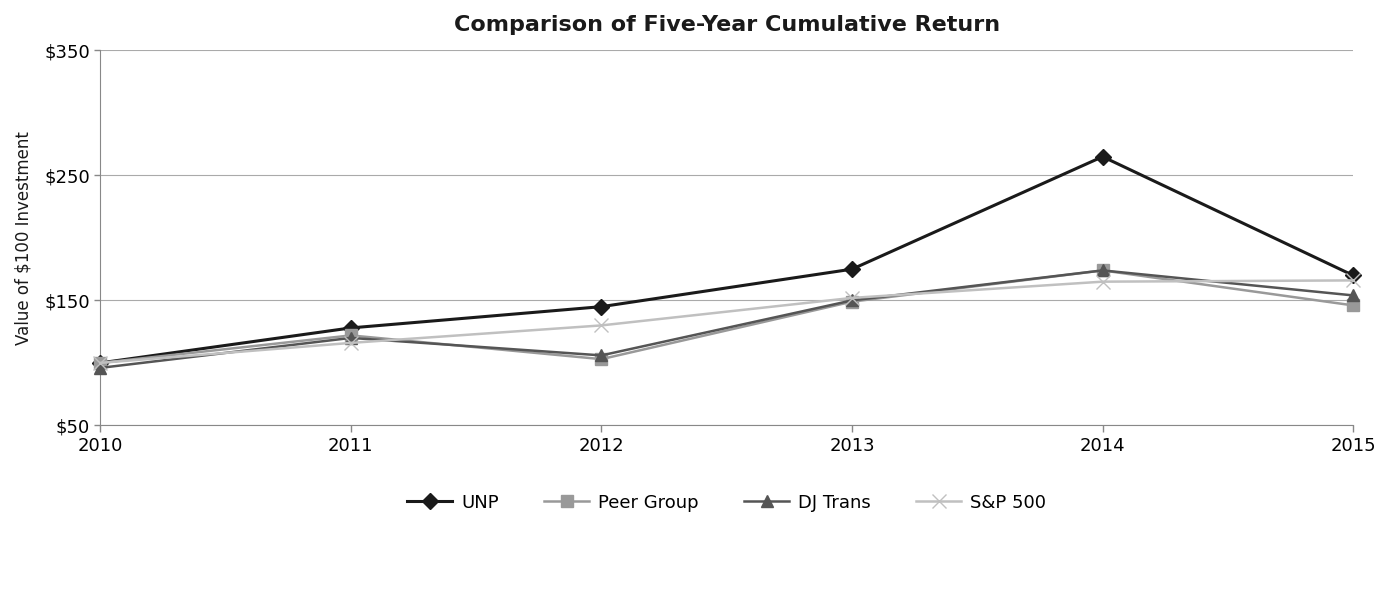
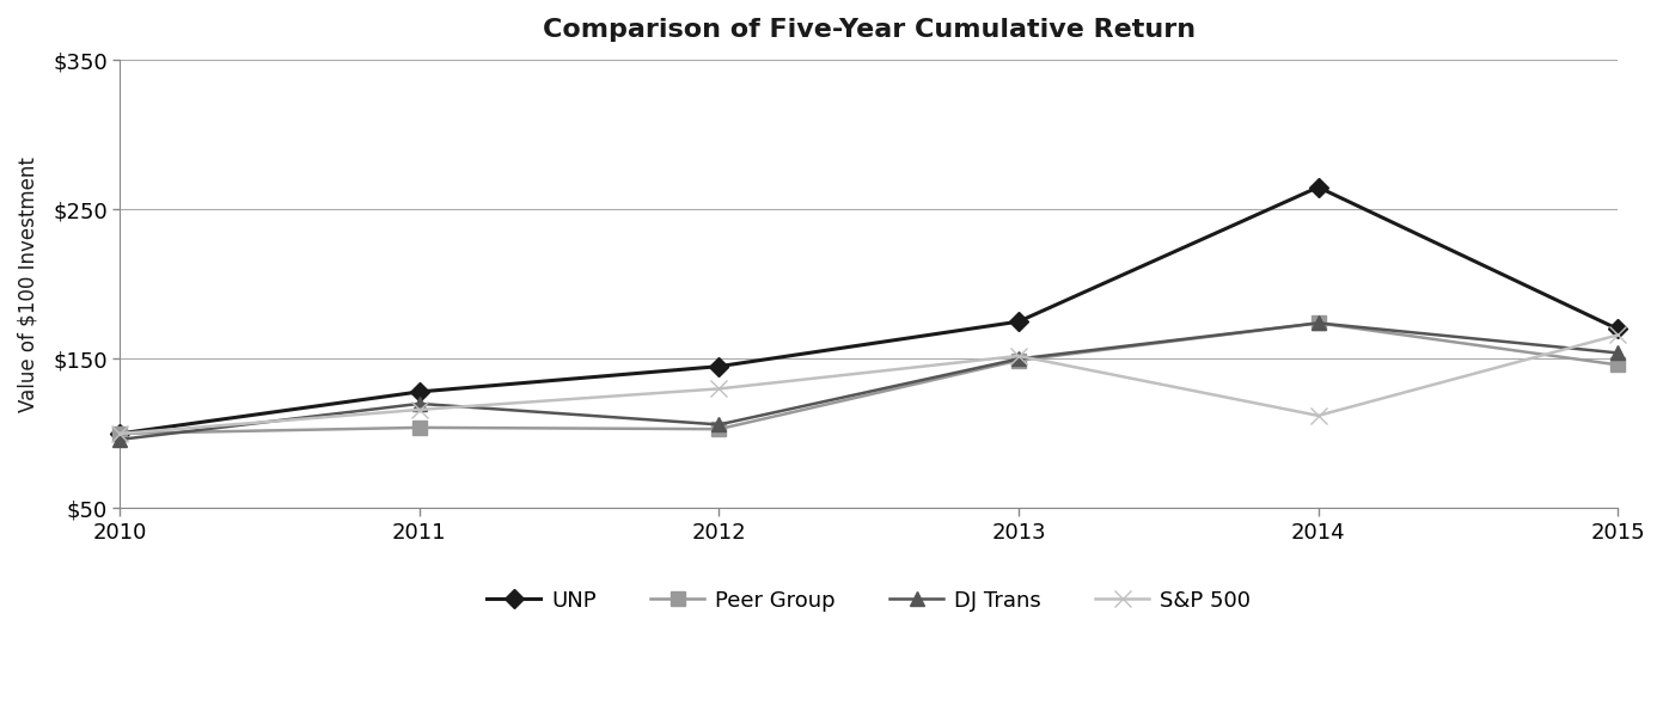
Peer Group/2011: $122 -> $104
S&P 500/2014: $165 -> $112
